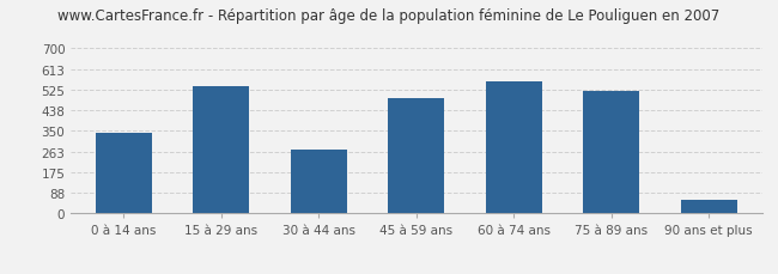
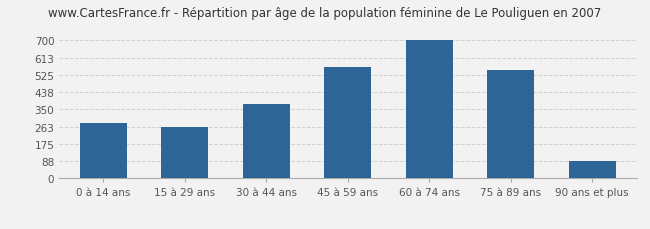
0 à 14 ans: 340 -> 280
15 à 29 ans: 540 -> 260
30 à 44 ans: 270 -> 380
45 à 59 ans: 490 -> 560
60 à 74 ans: 560 -> 700
75 à 89 ans: 520 -> 550
90 ans et plus: 60 -> 90
